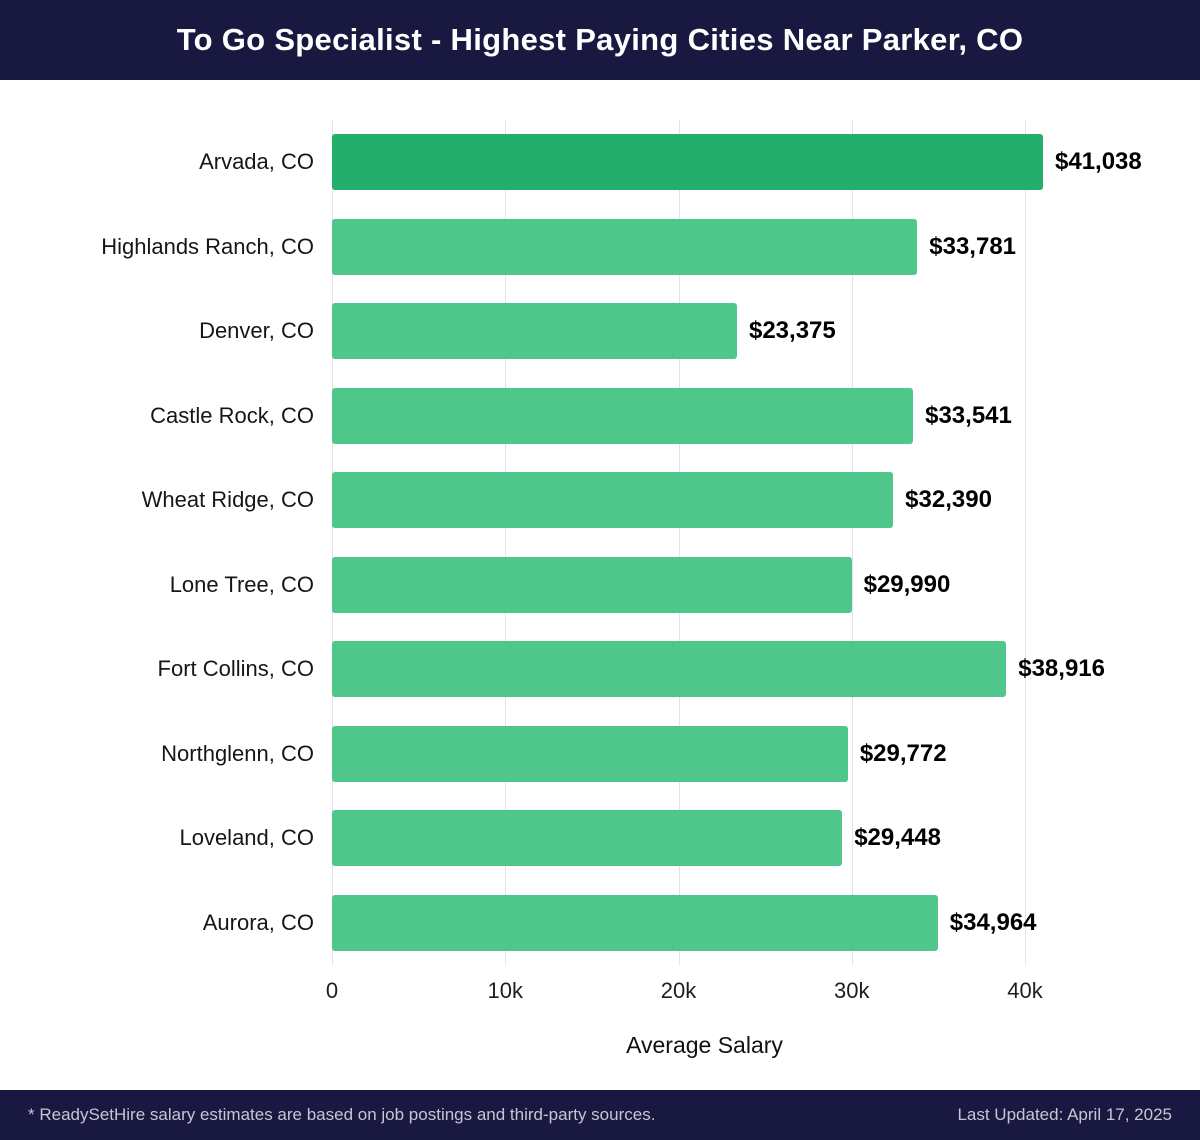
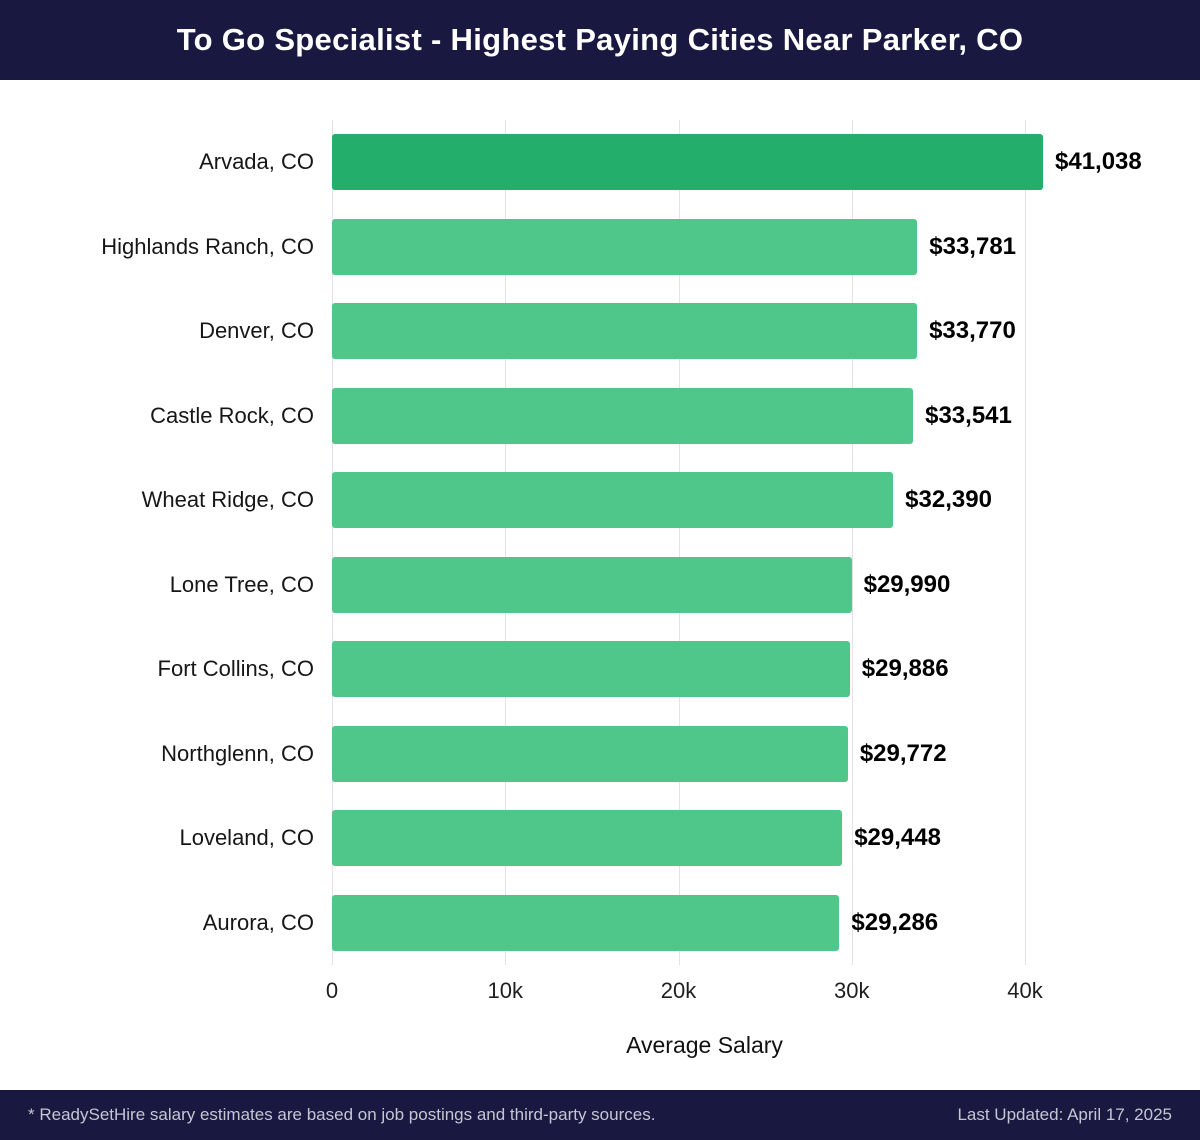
Denver, CO: $23,375 -> $33,770
Fort Collins, CO: $38,916 -> $29,886
Aurora, CO: $34,964 -> $29,286
